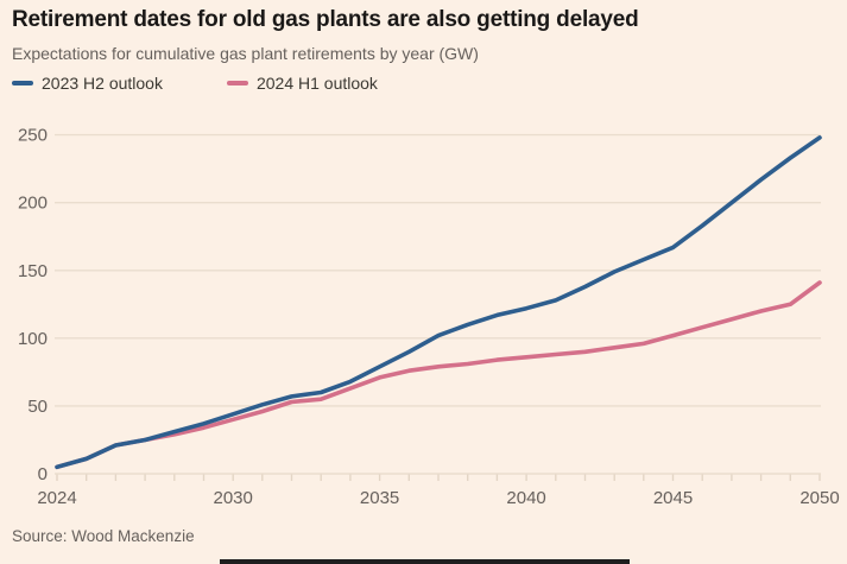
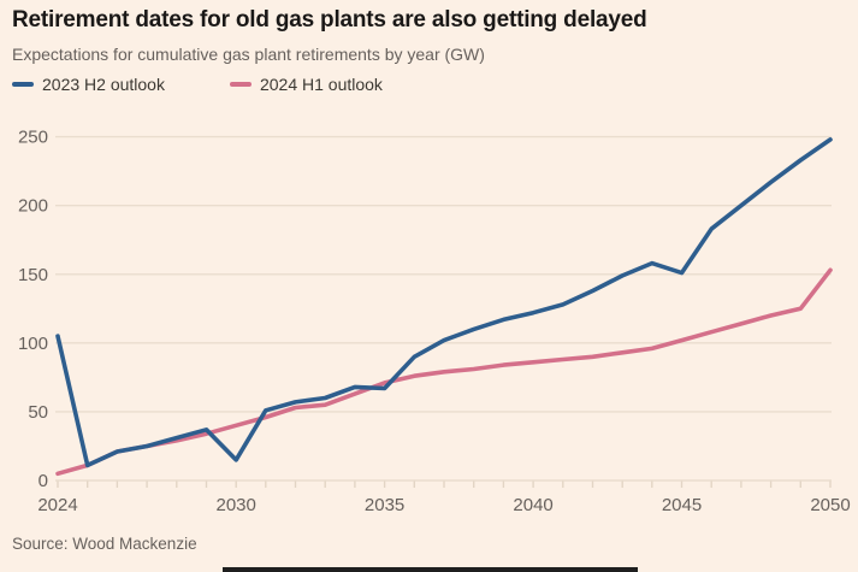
2023 H2 outlook/2024: 5 -> 105
2023 H2 outlook/2030: 44 -> 15
2023 H2 outlook/2035: 79 -> 67
2023 H2 outlook/2045: 167 -> 151
2024 H1 outlook/2050: 141 -> 153
